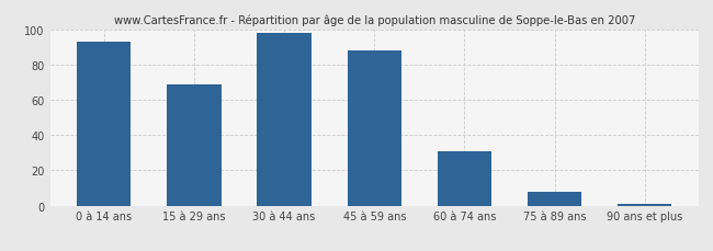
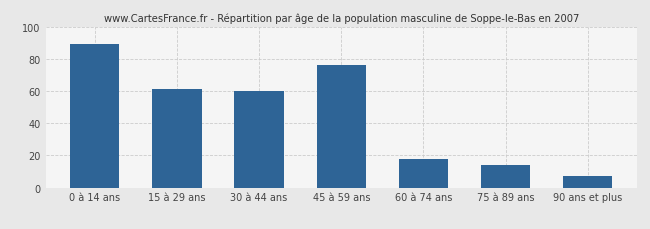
0 à 14 ans: 93 -> 89
15 à 29 ans: 69 -> 61
30 à 44 ans: 98 -> 60
45 à 59 ans: 88 -> 76
60 à 74 ans: 31 -> 18
75 à 89 ans: 8 -> 14
90 ans et plus: 1 -> 7
